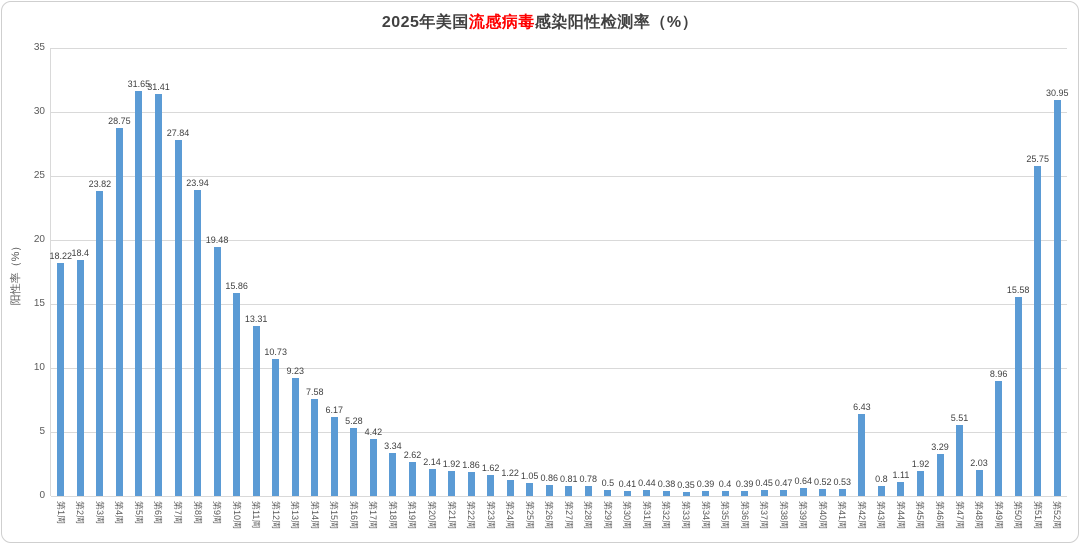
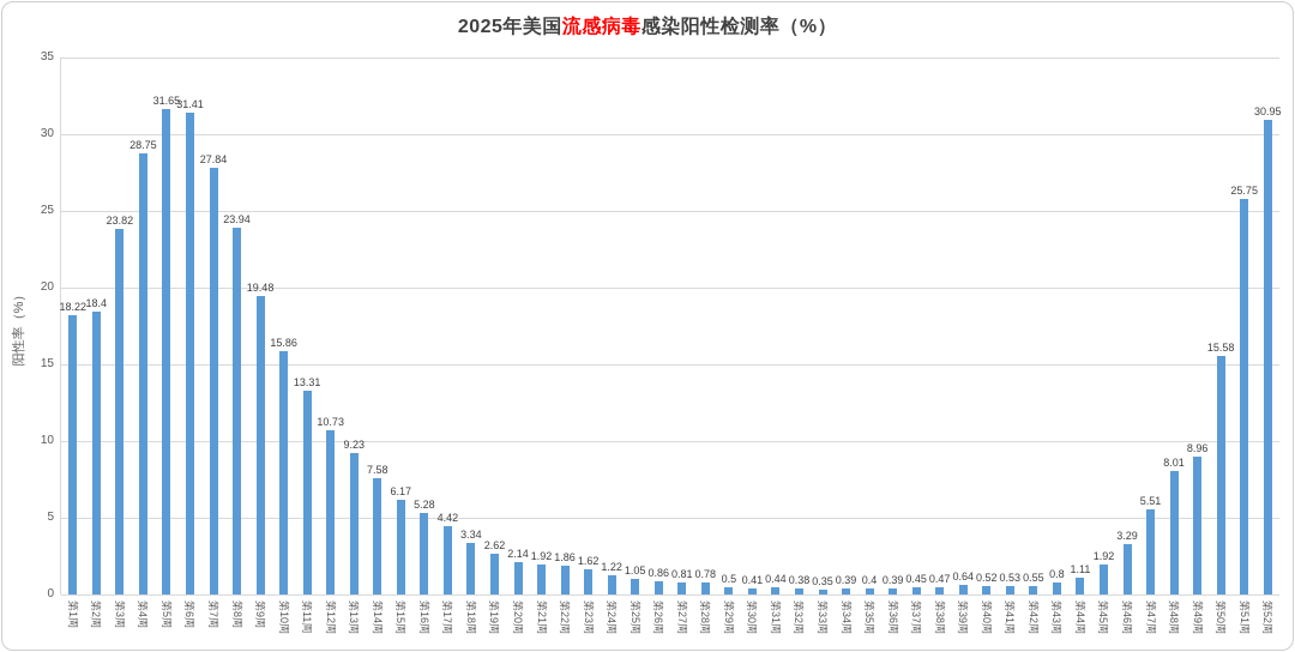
第42周: 6.43 -> 0.55
第48周: 2.03 -> 8.01
